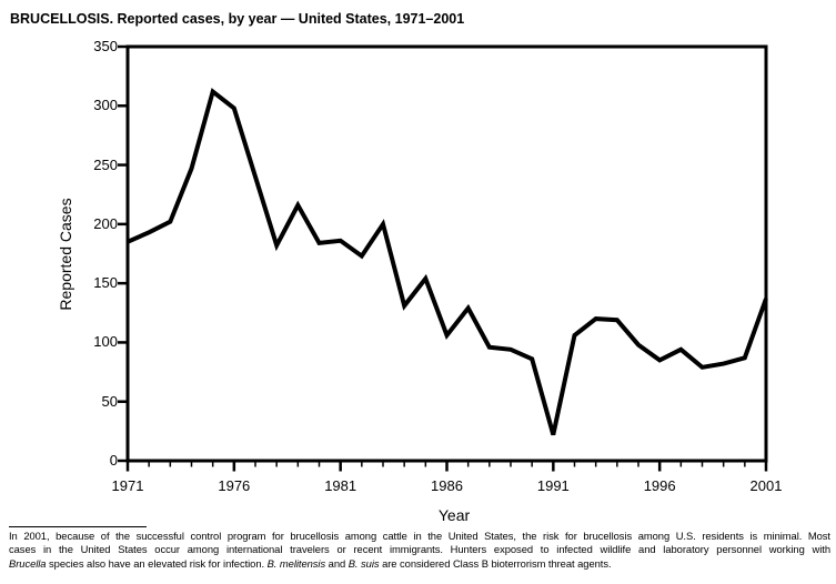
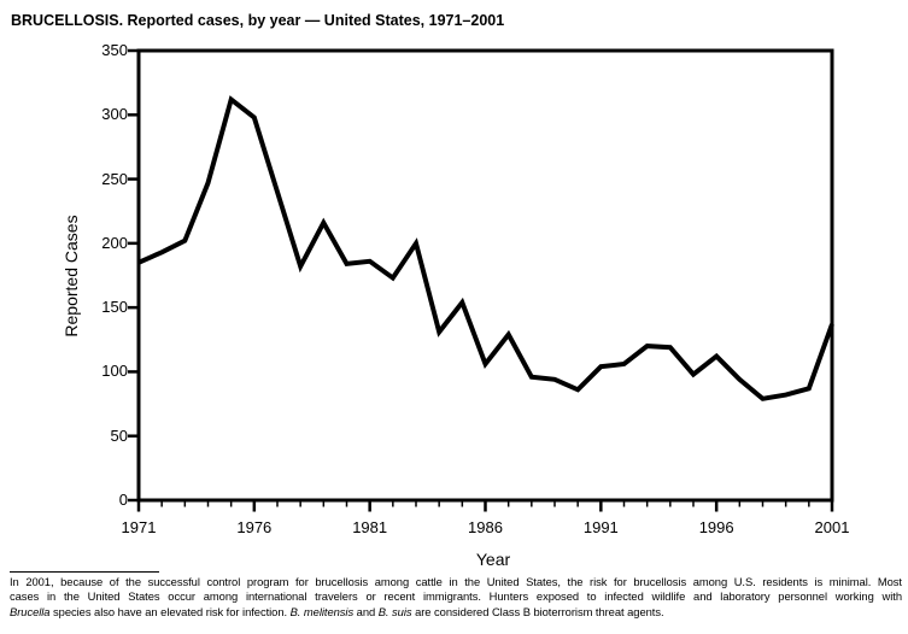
1991: 22 -> 104
1996: 85 -> 112
